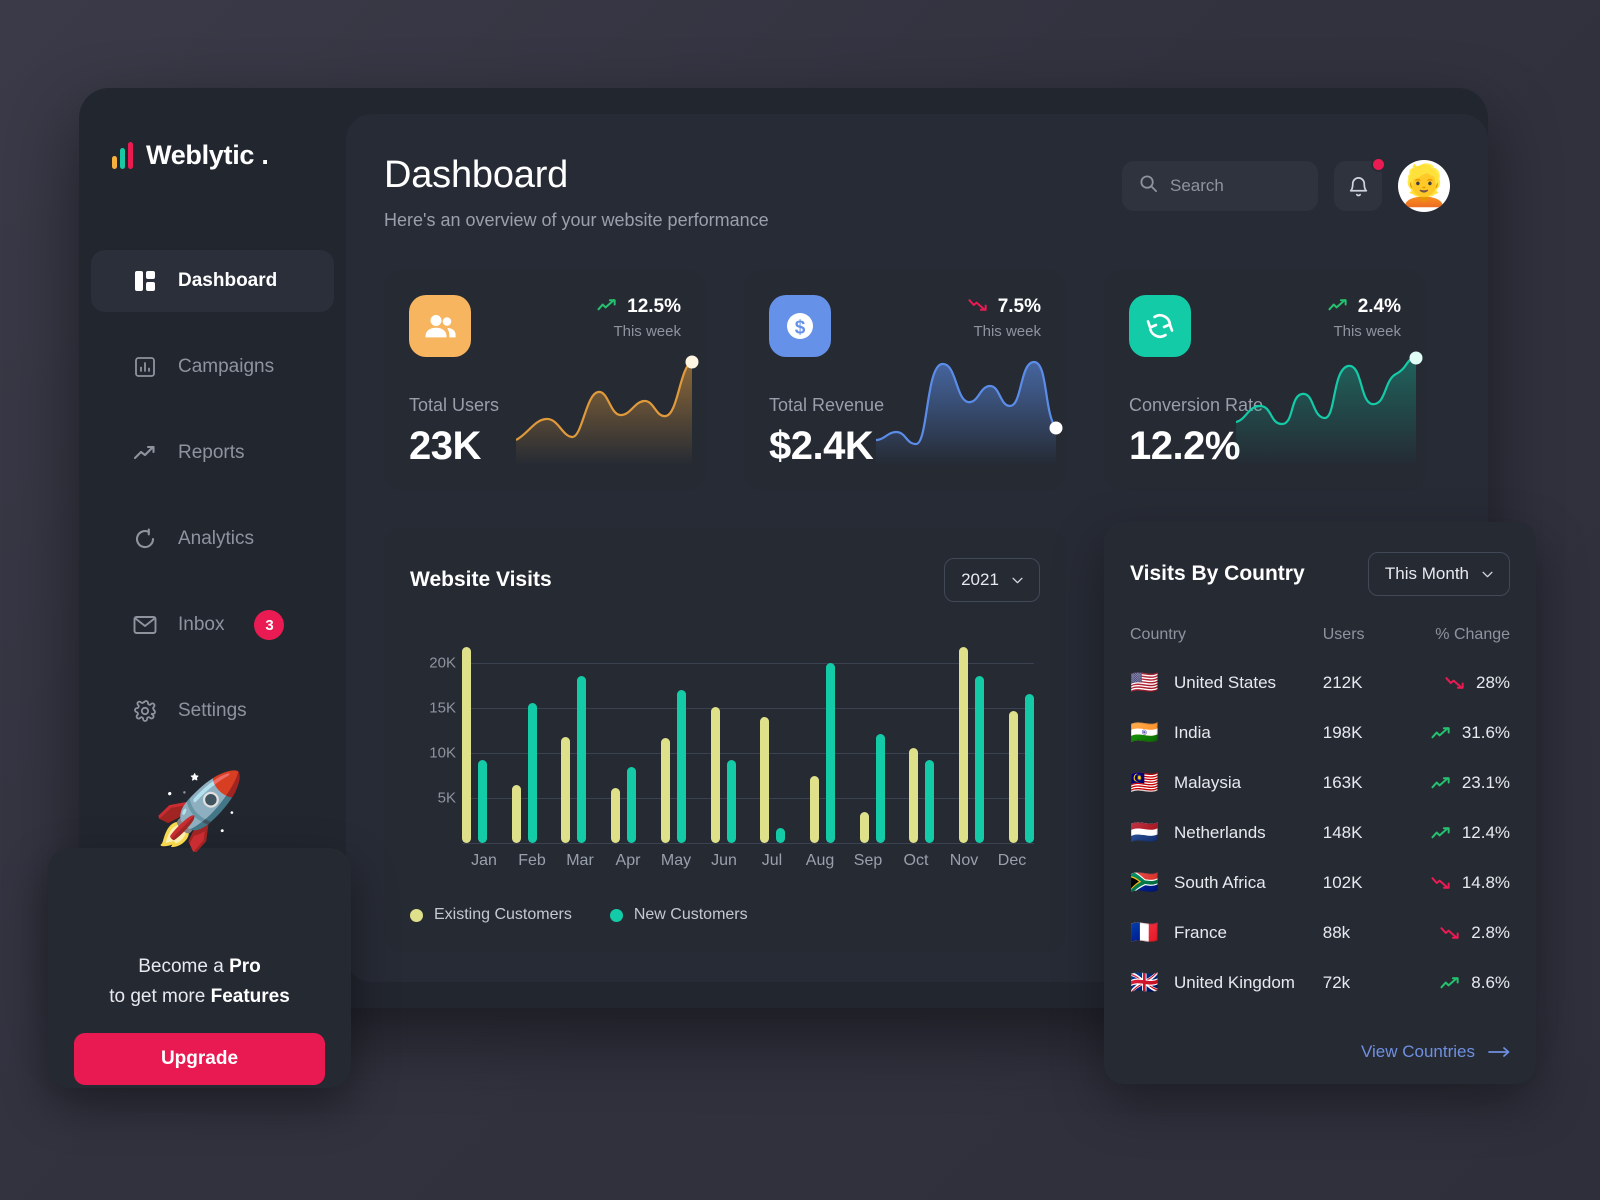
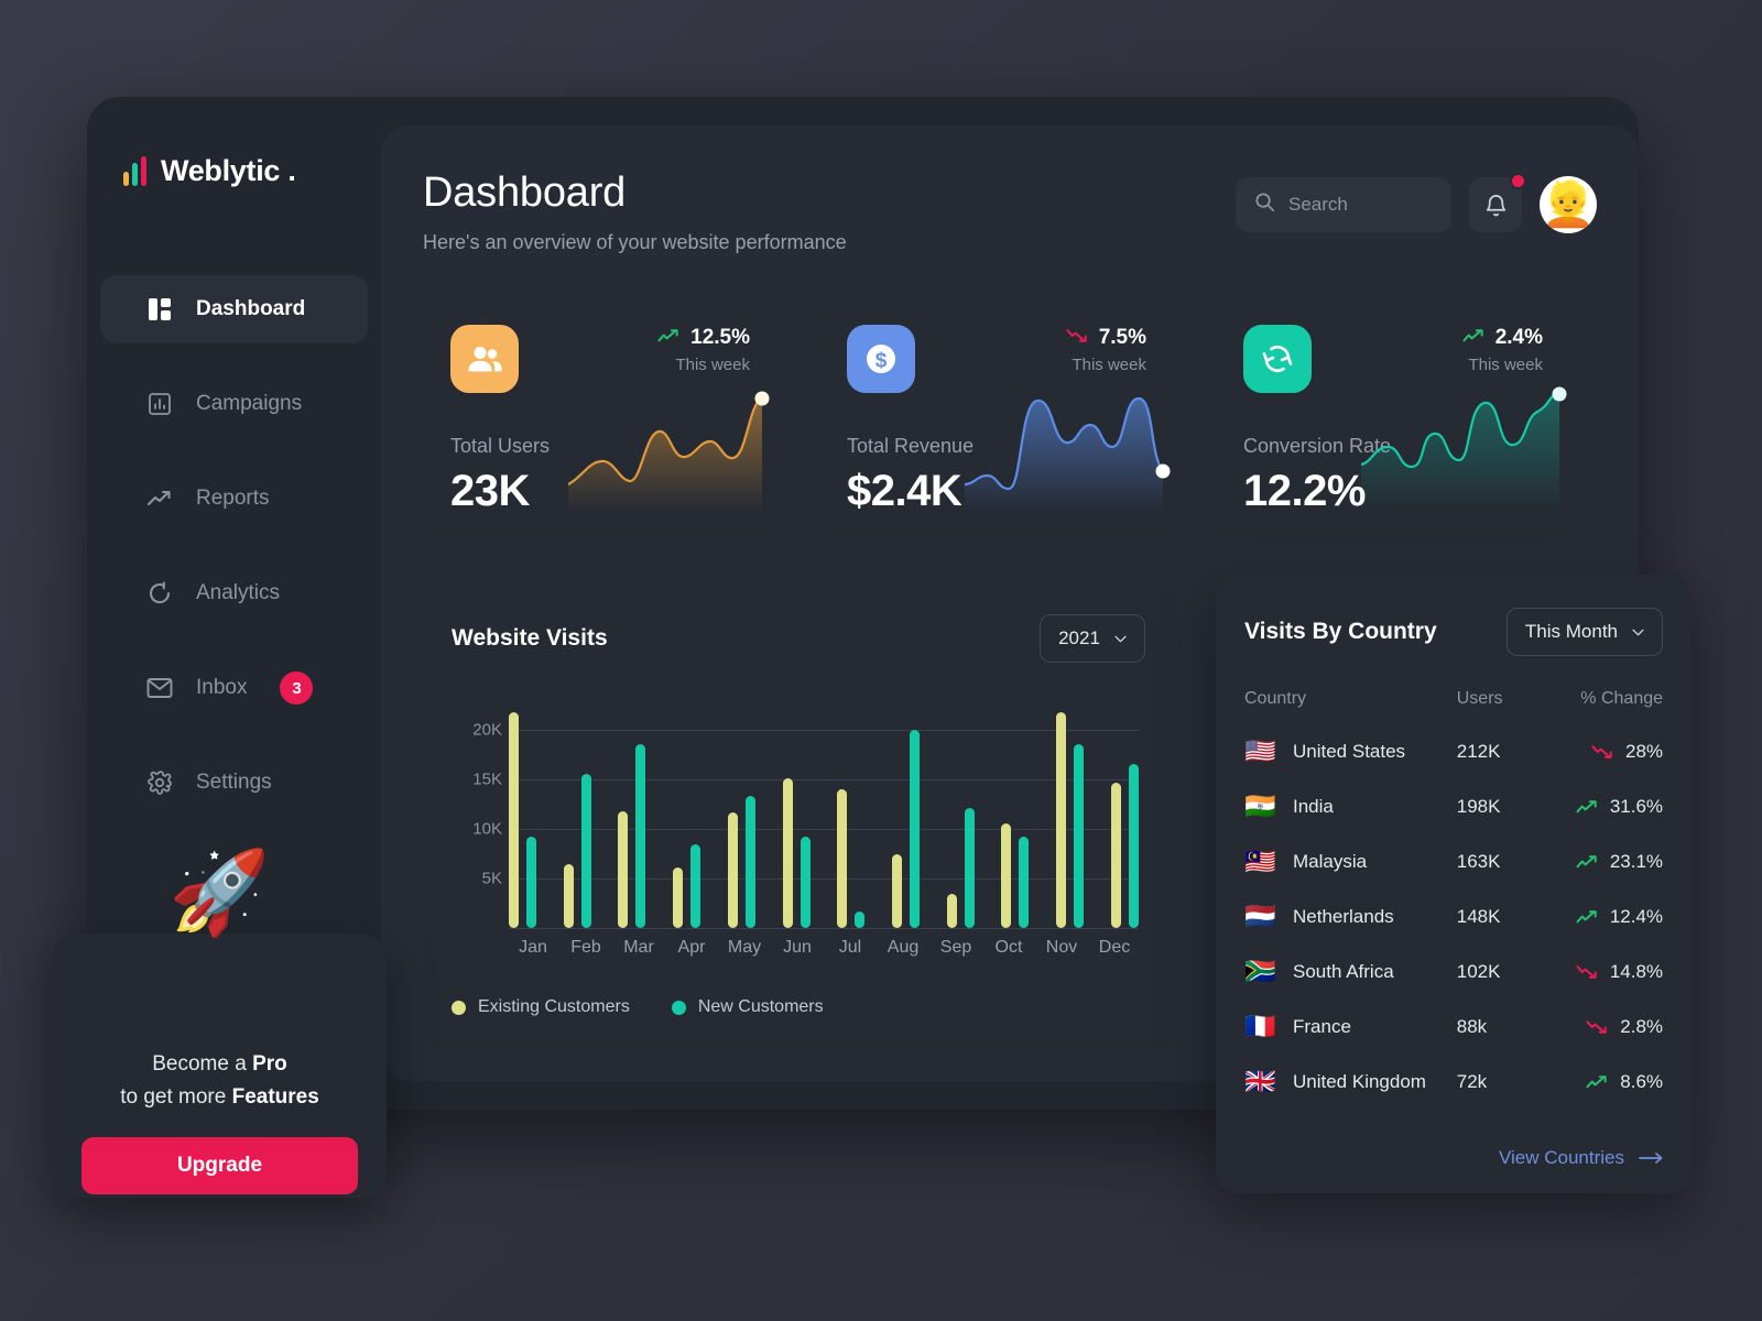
New Customers/May: 17K -> 13K
